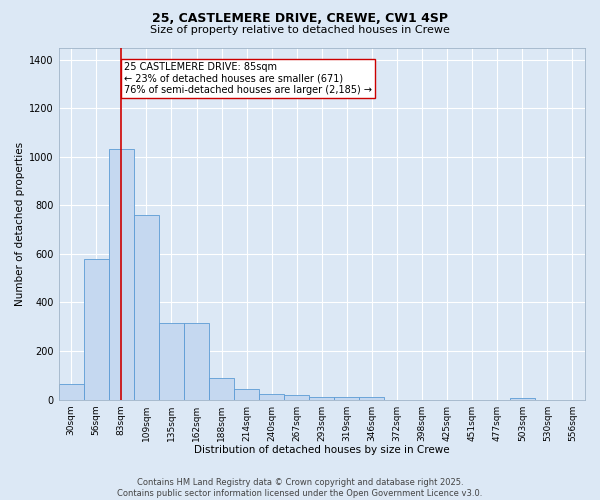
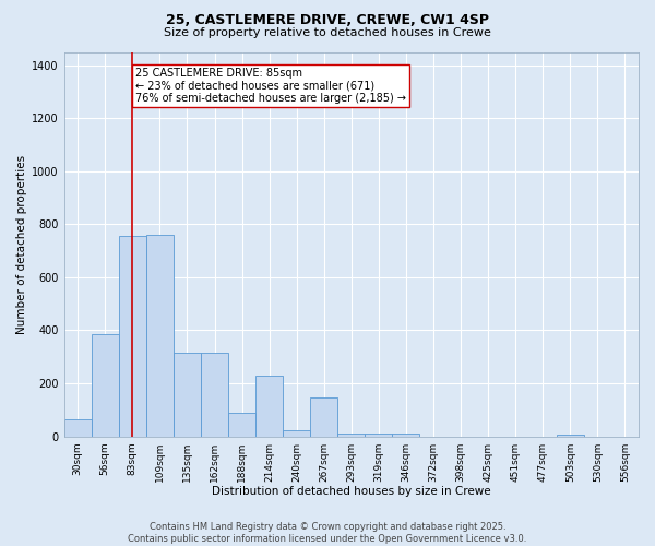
56sqm: 580 -> 385
83sqm: 1030 -> 755
214sqm: 45 -> 230
267sqm: 20 -> 145
